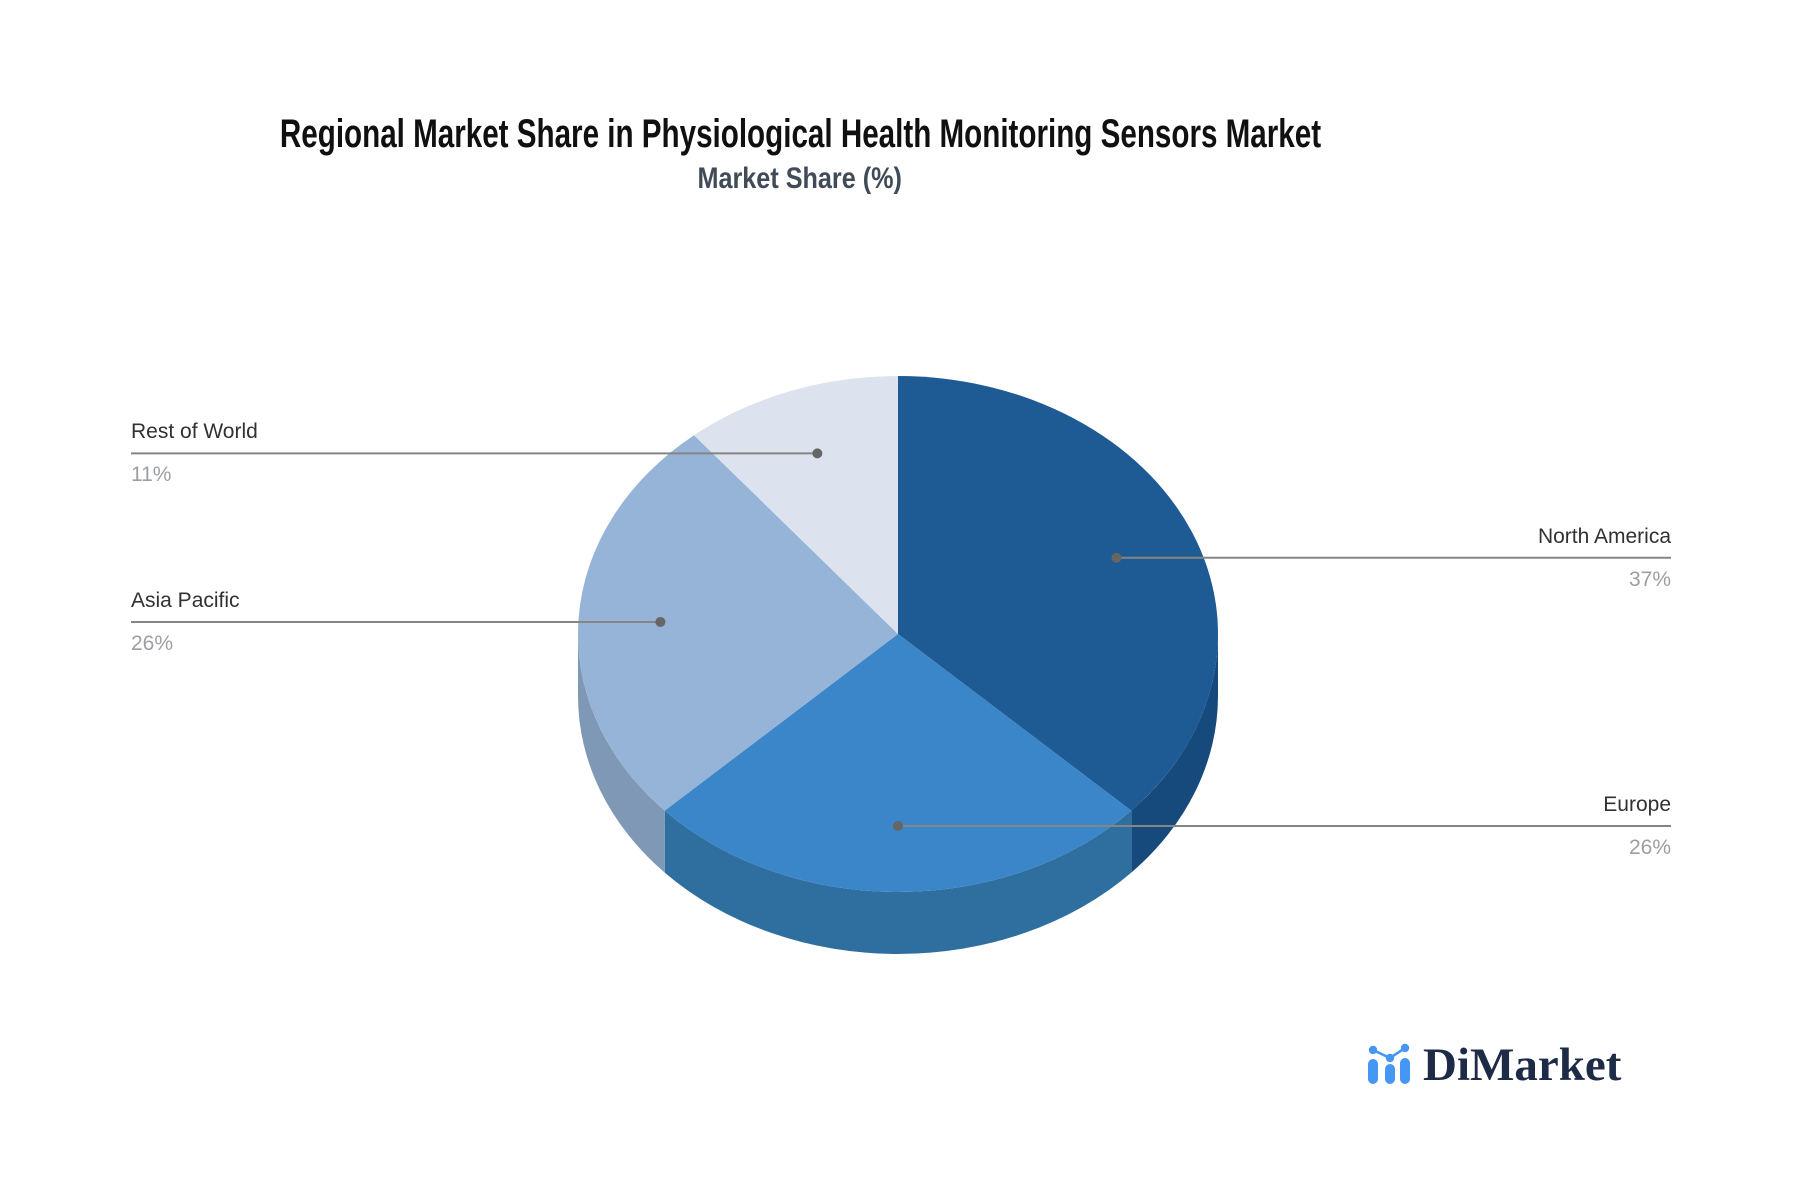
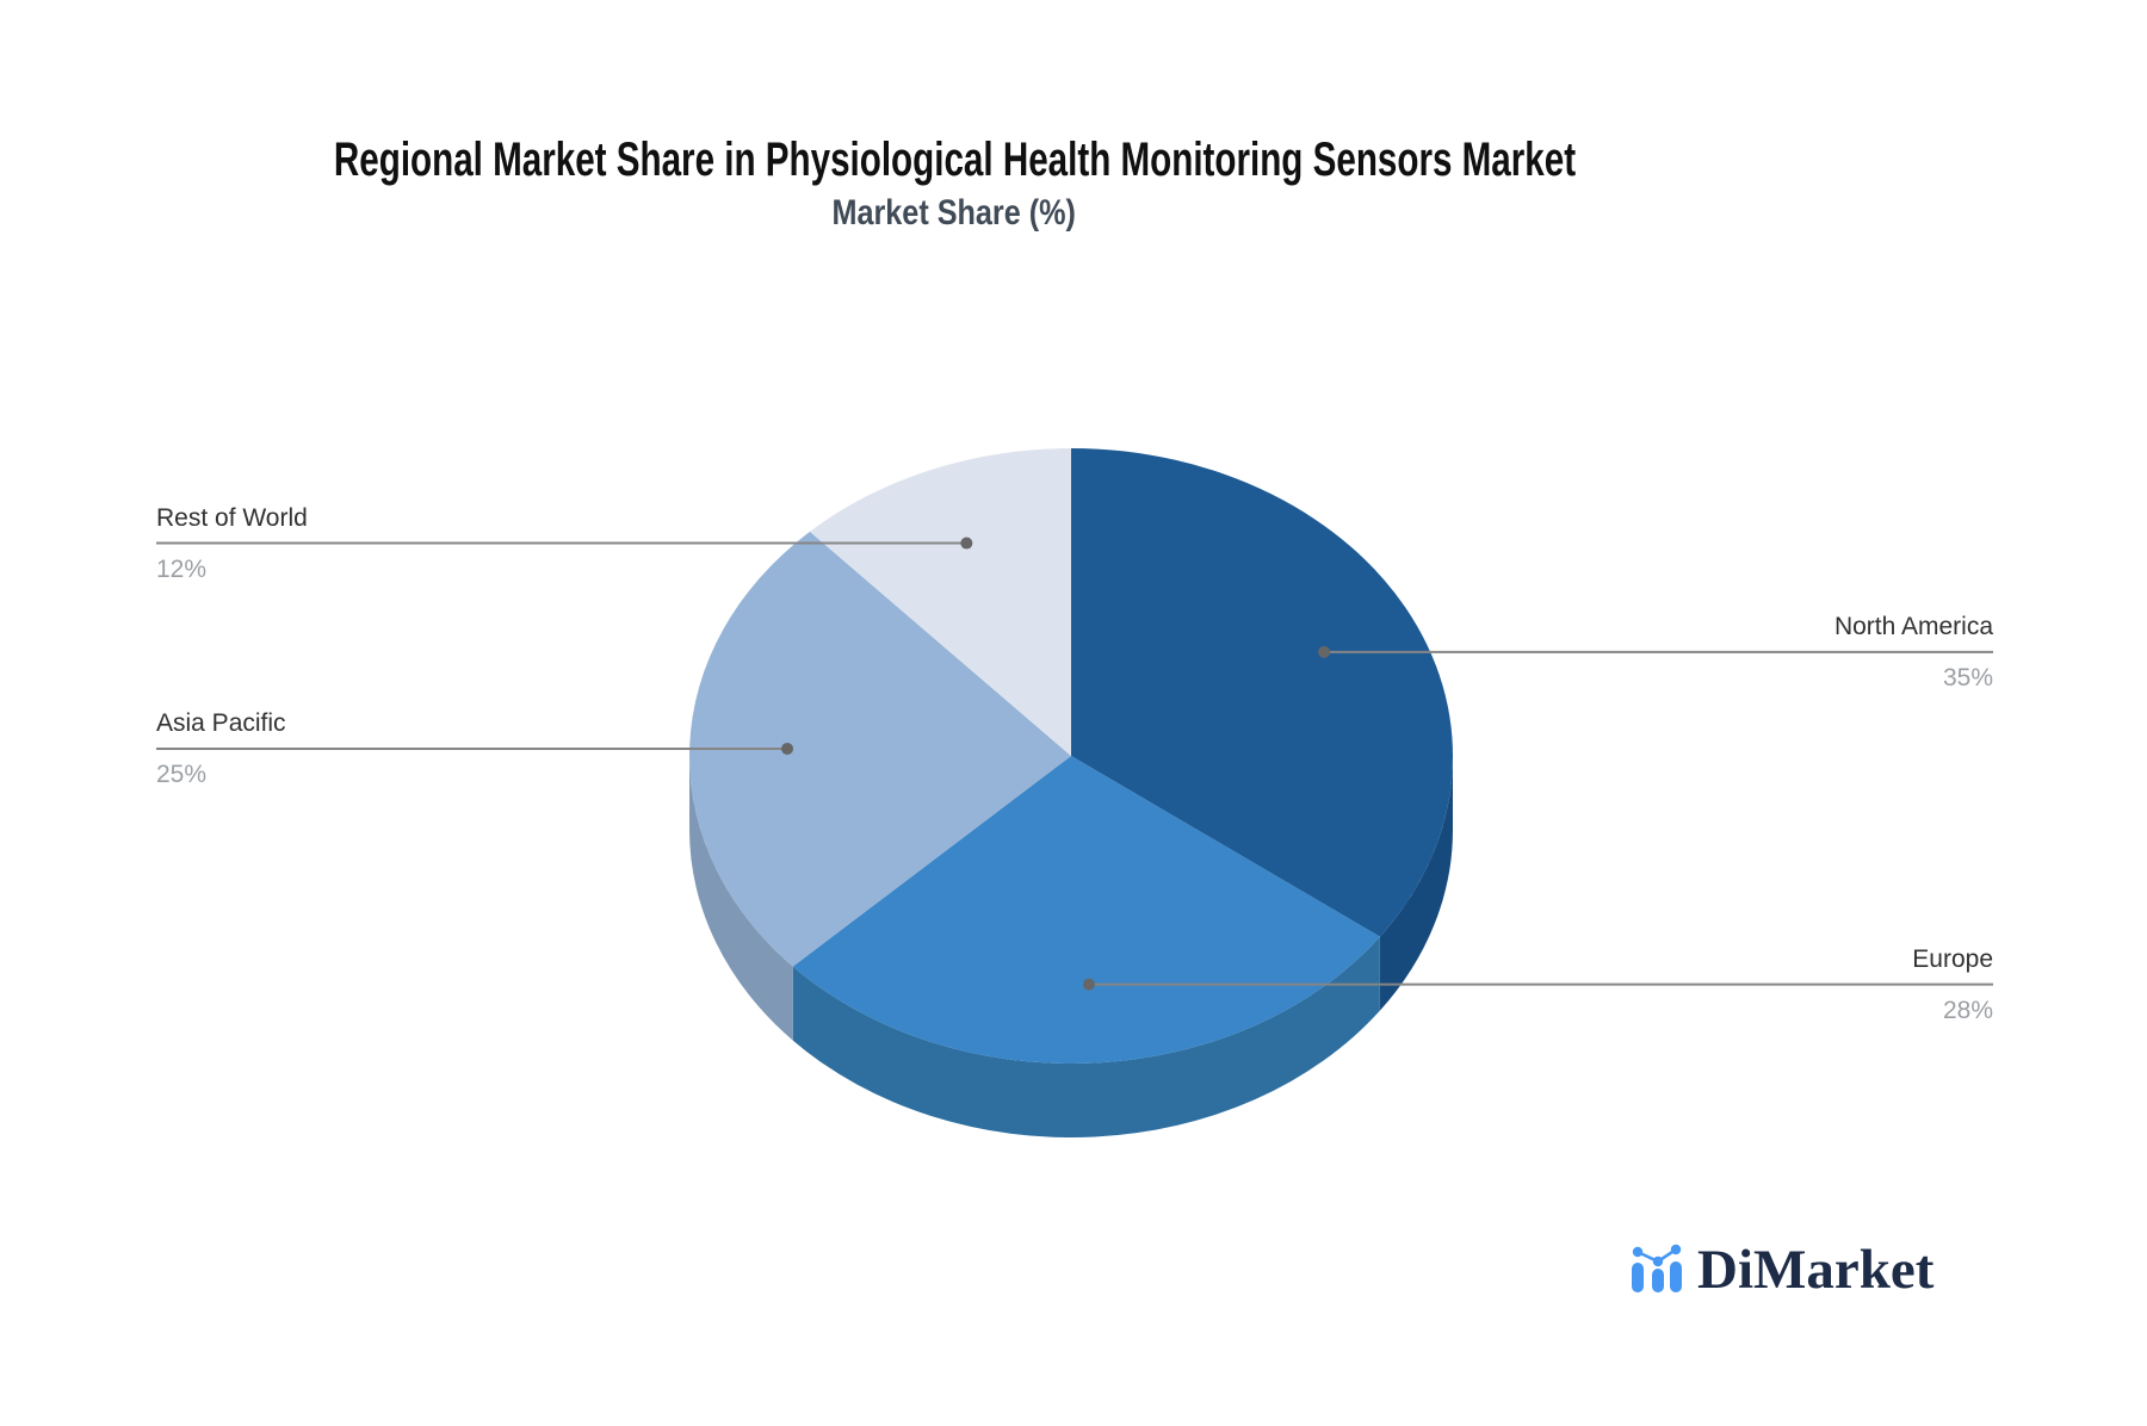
North America: 37% -> 35%
Europe: 26% -> 28%
Asia Pacific: 26% -> 25%
Rest of World: 11% -> 12%
